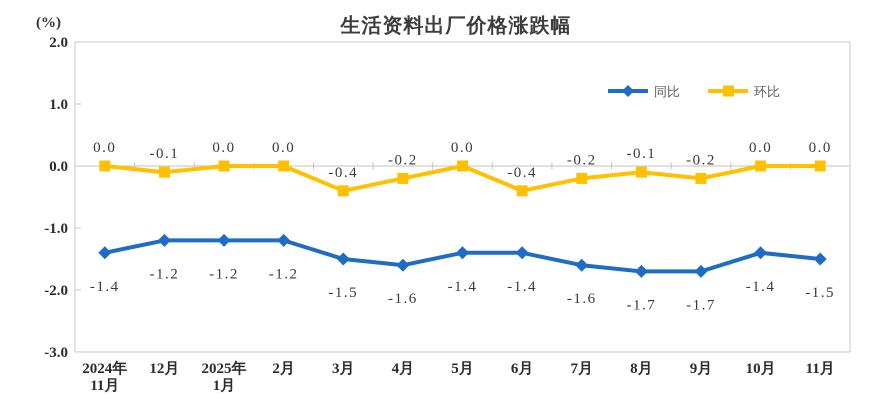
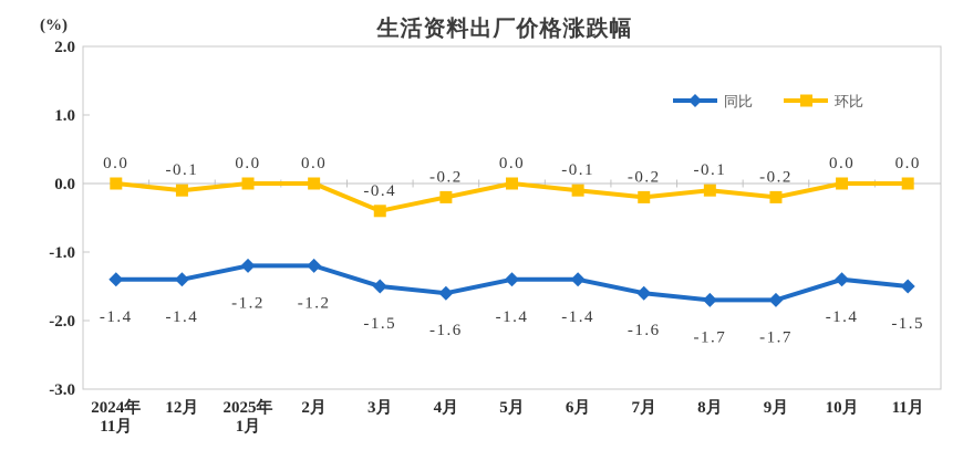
同比/12月: -1.2 -> -1.4
环比/6月: -0.4 -> -0.1
